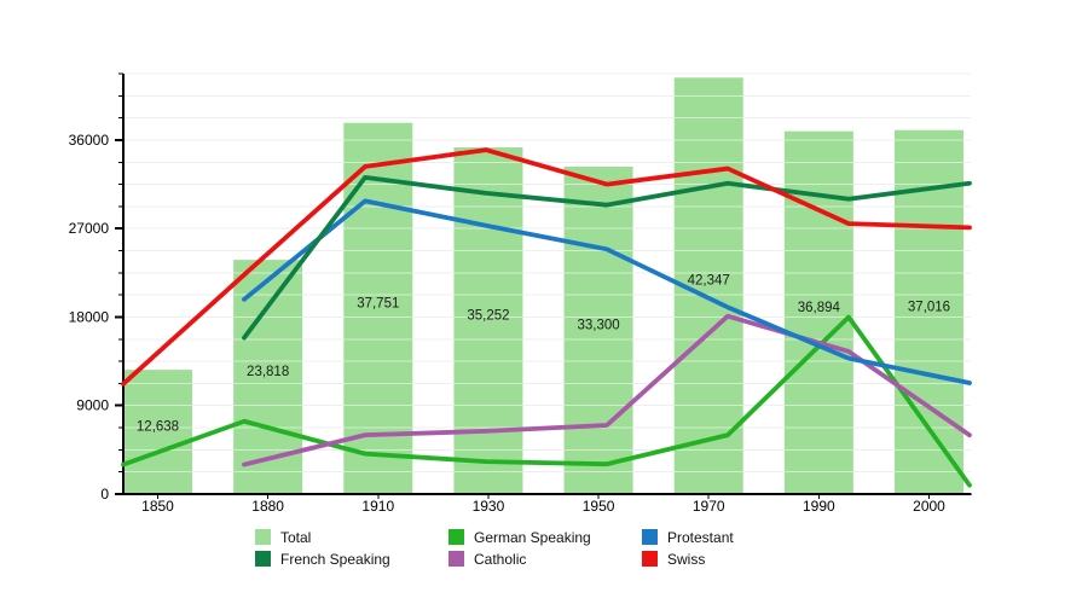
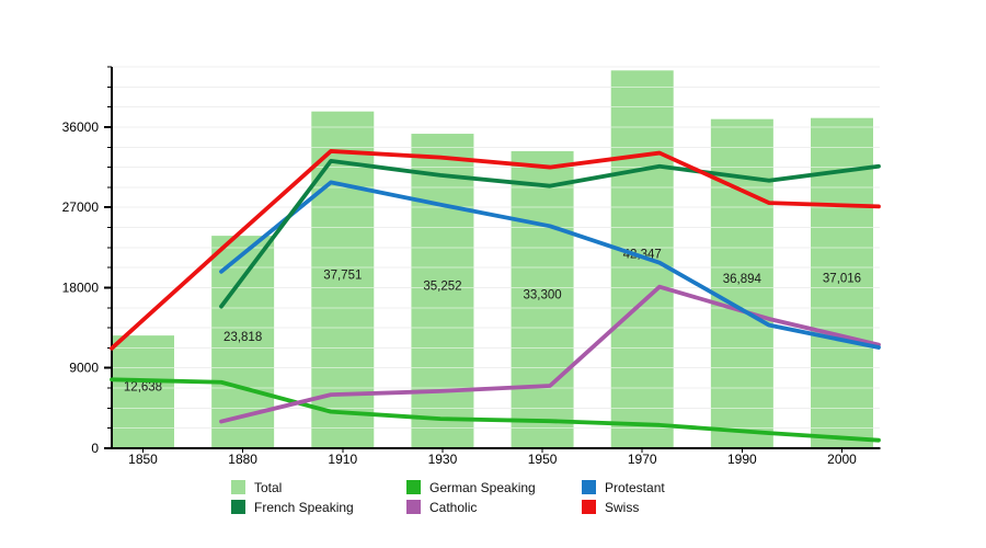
German Speaking/1850: 3000 -> 8000
Swiss/1930: 35000 -> 33000
German Speaking/1970: 6000 -> 3000
Protestant/1970: 19000 -> 21000
German Speaking/1990: 18000 -> 2000
Catholic/2000: 6000 -> 12000
